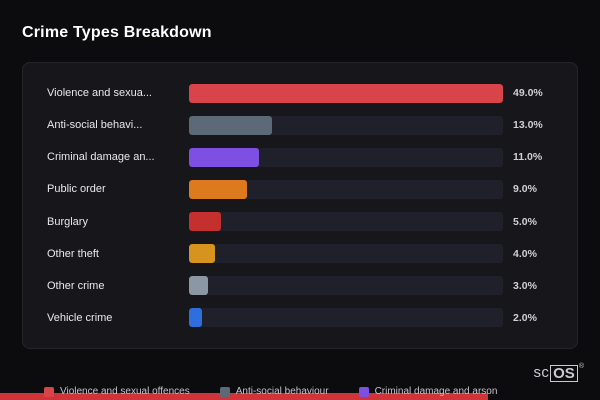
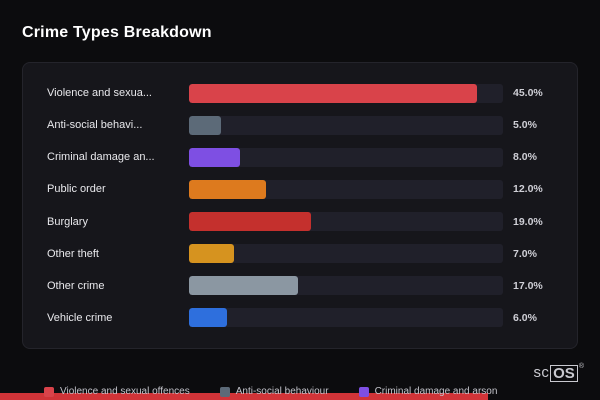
Violence and sexua...: 49.0% -> 45.0%
Anti-social behavi...: 13.0% -> 5.0%
Criminal damage an...: 11.0% -> 8.0%
Public order: 9.0% -> 12.0%
Burglary: 5.0% -> 19.0%
Other theft: 4.0% -> 7.0%
Other crime: 3.0% -> 17.0%
Vehicle crime: 2.0% -> 6.0%
